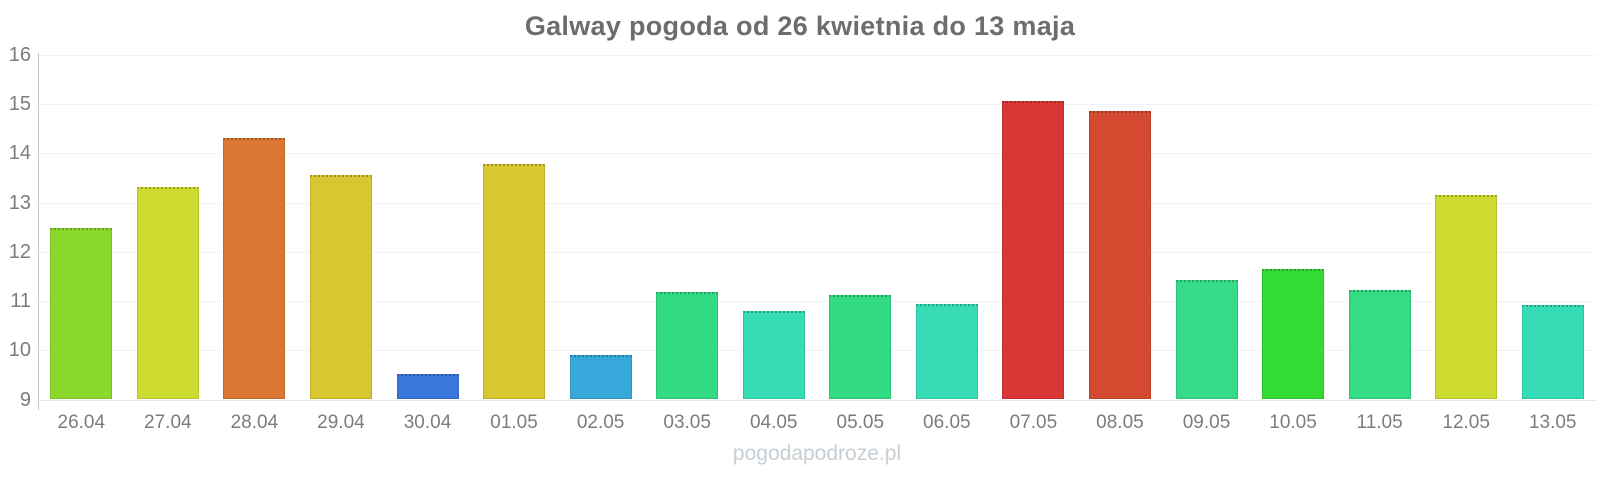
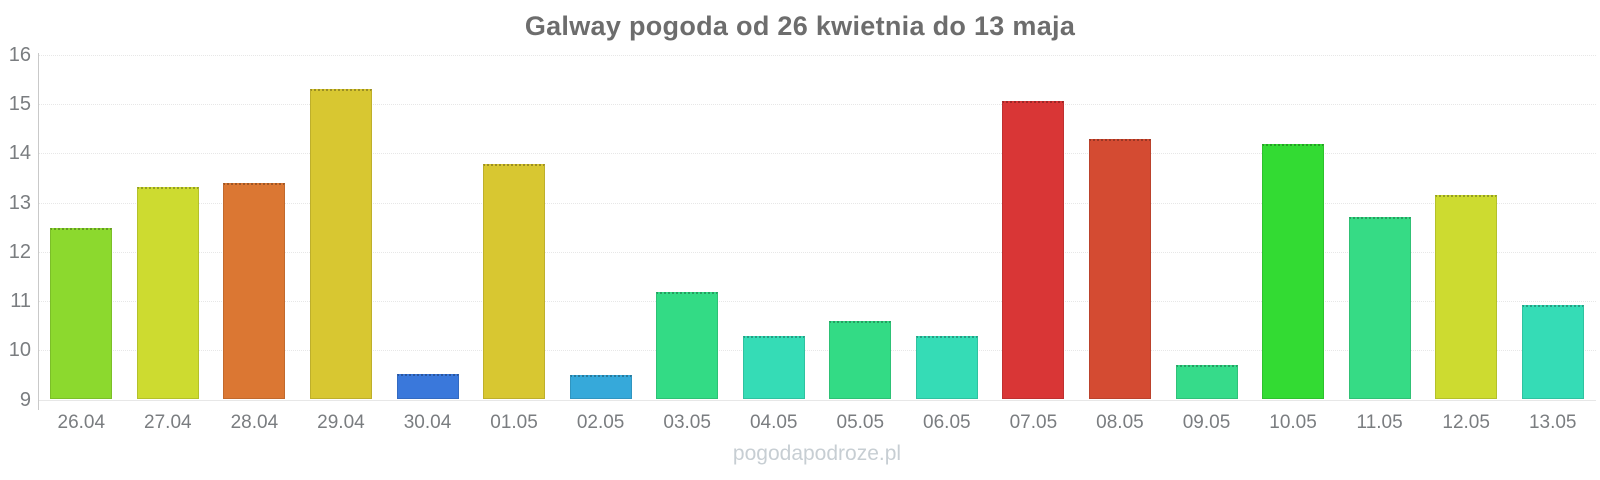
28.04: 14.3 -> 13.4
29.04: 13.6 -> 15.3
02.05: 9.9 -> 9.5
04.05: 10.8 -> 10.3
05.05: 11.1 -> 10.6
06.05: 10.9 -> 10.3
08.05: 14.9 -> 14.3
09.05: 11.4 -> 9.7
10.05: 11.7 -> 14.2
11.05: 11.2 -> 12.7
